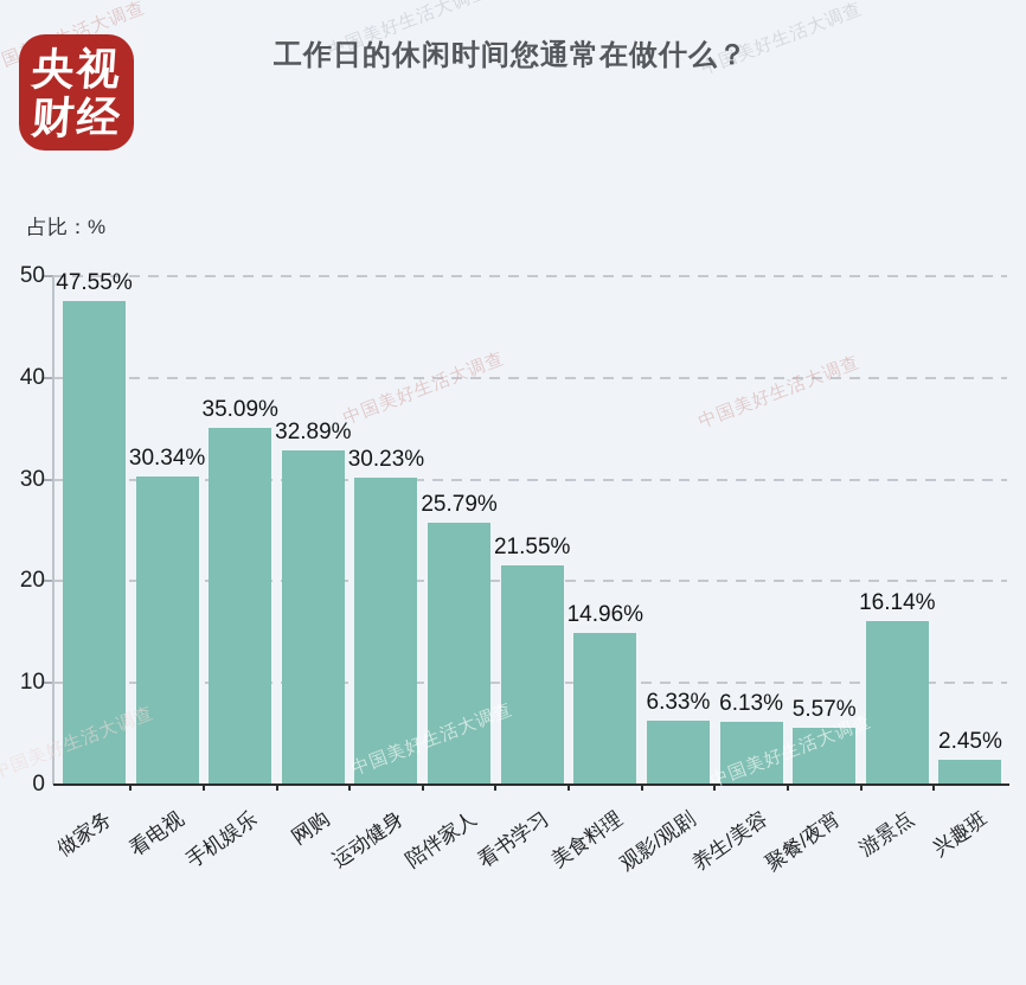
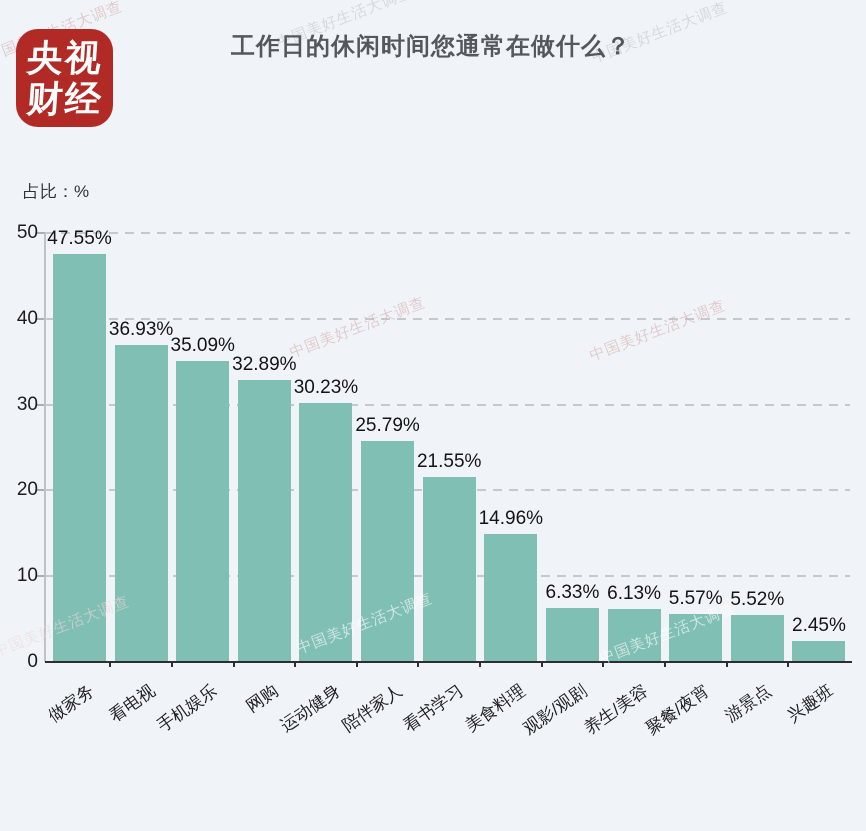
看电视: 30.34% -> 36.93%
游景点: 16.14% -> 5.52%
